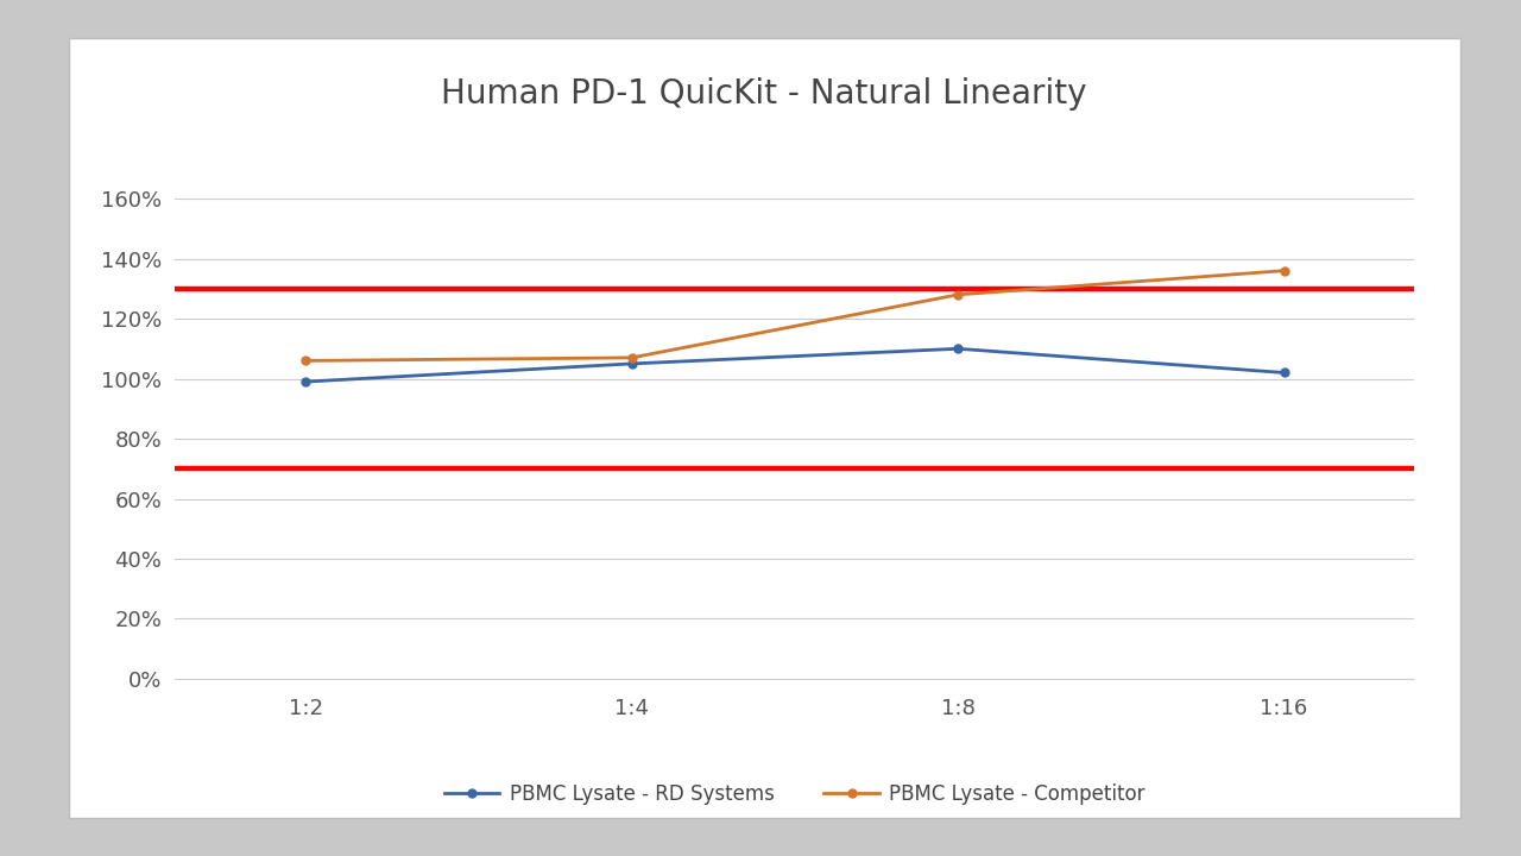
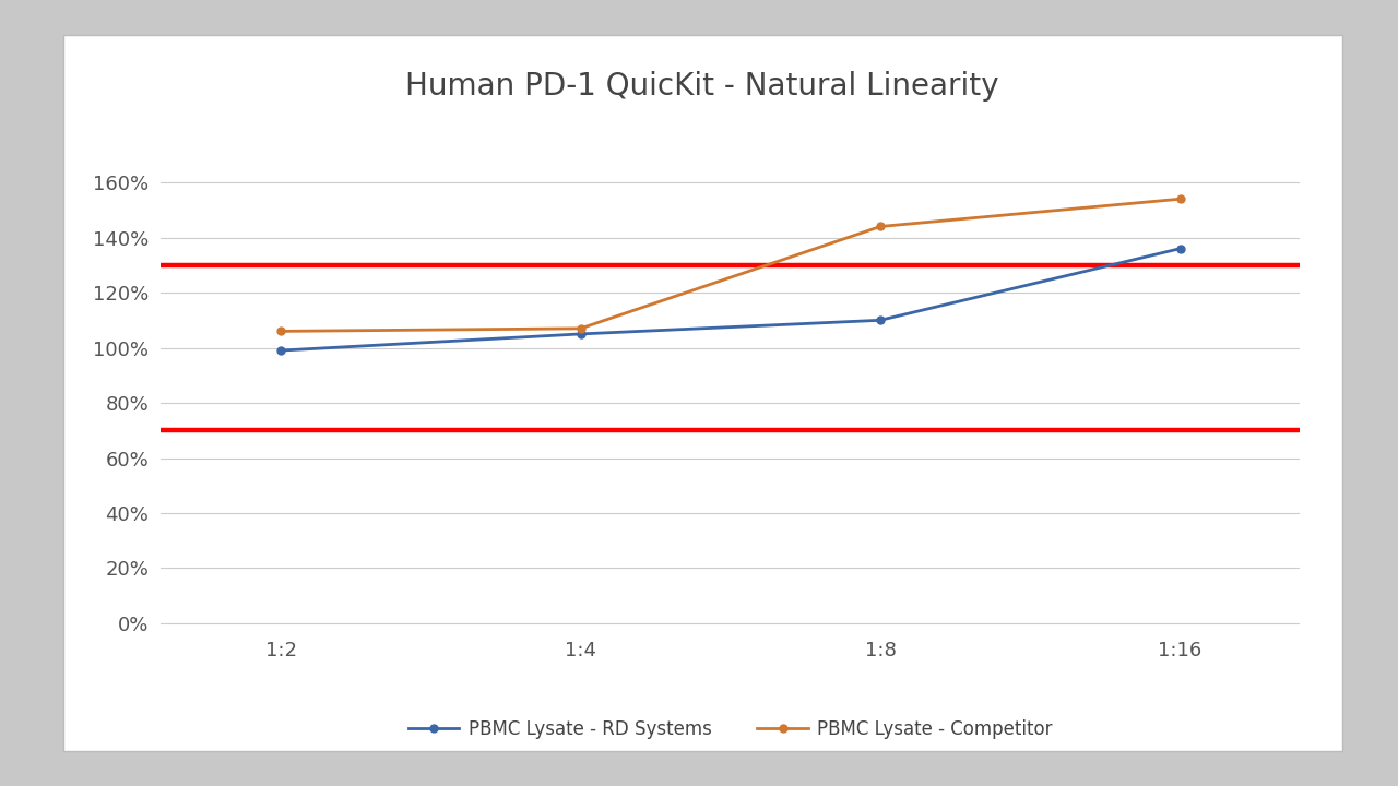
PBMC Lysate - Competitor/1:8: 128% -> 144%
PBMC Lysate - RD Systems/1:16: 102% -> 136%
PBMC Lysate - Competitor/1:16: 136% -> 154%
